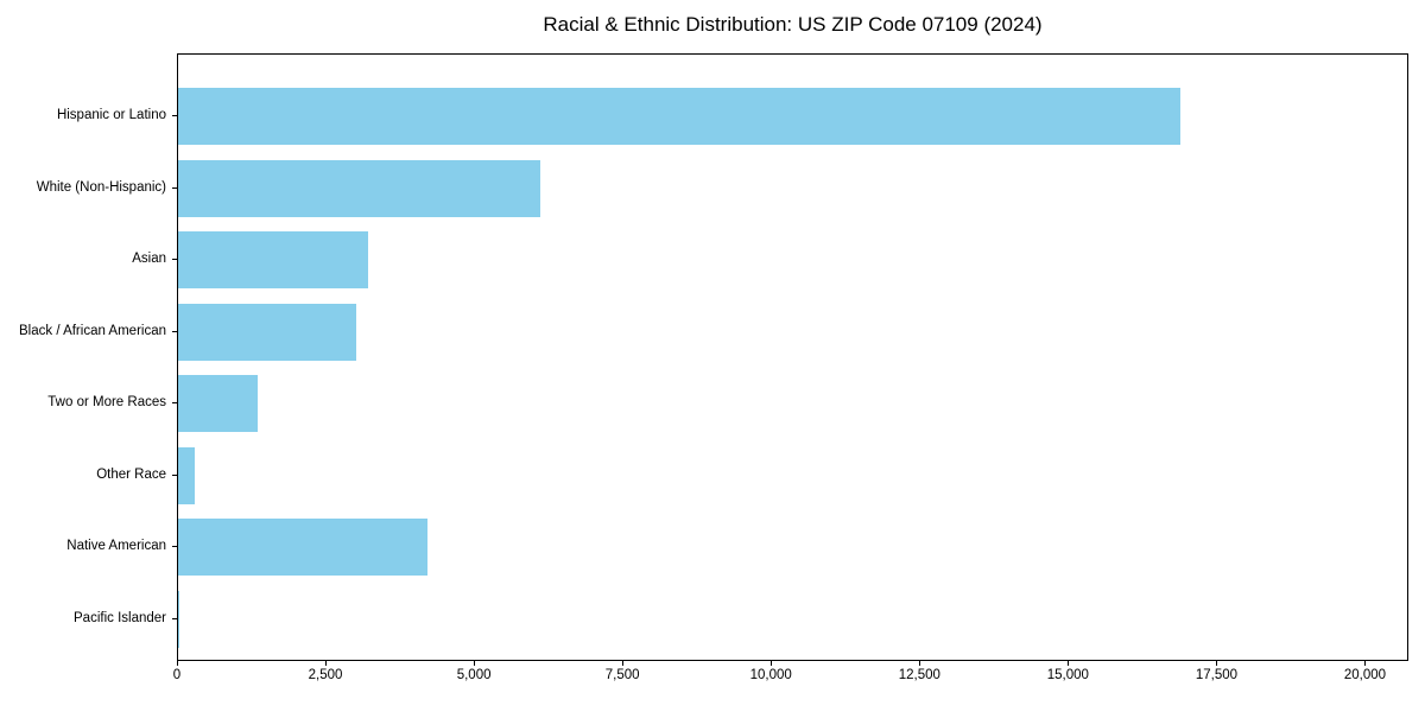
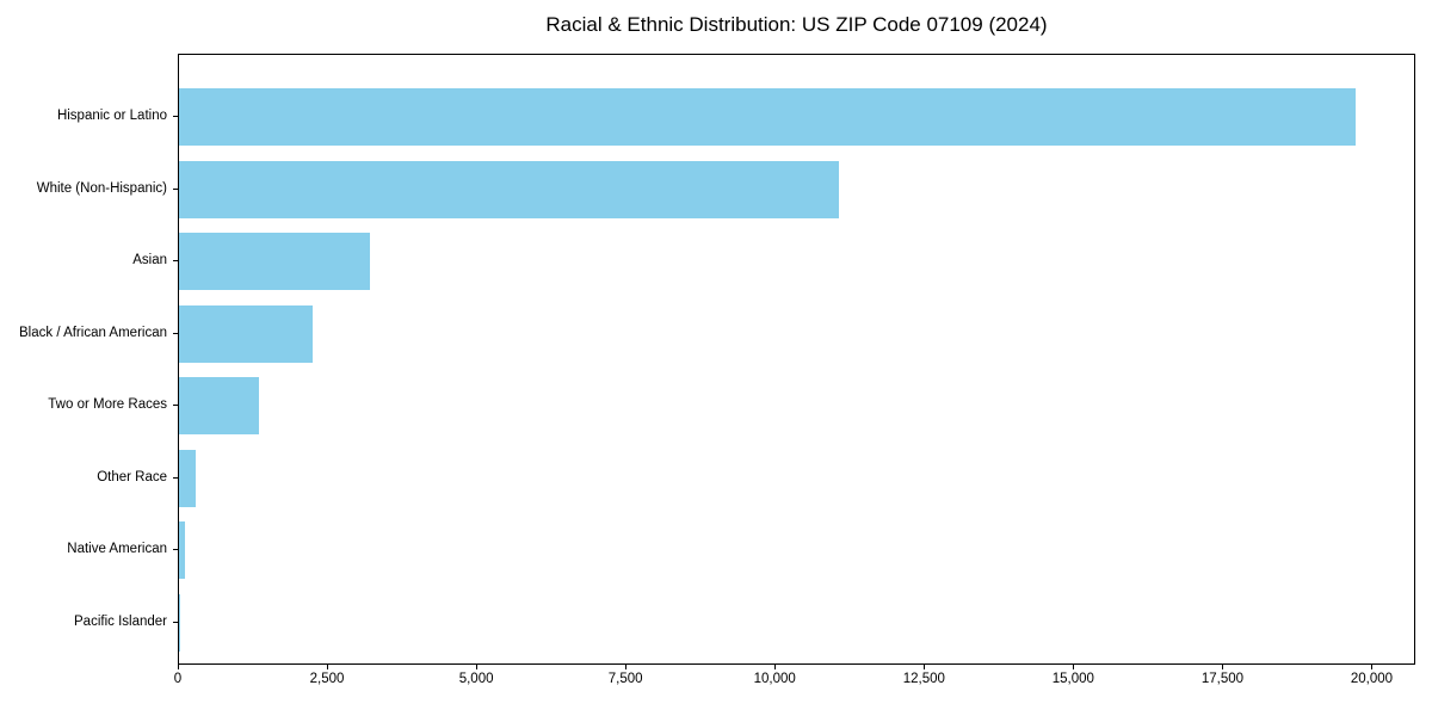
Hispanic or Latino: 16900 -> 19700
White (Non-Hispanic): 6100 -> 11100
Black / African American: 3000 -> 2200
Native American: 4200 -> 100
